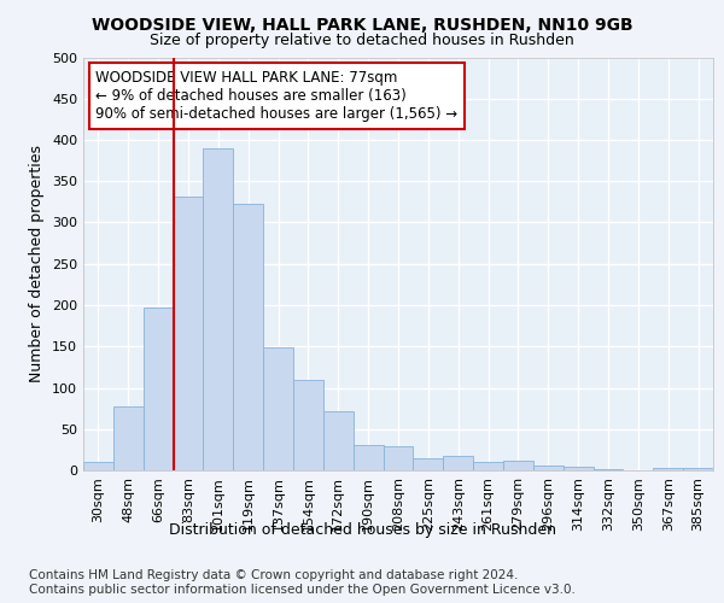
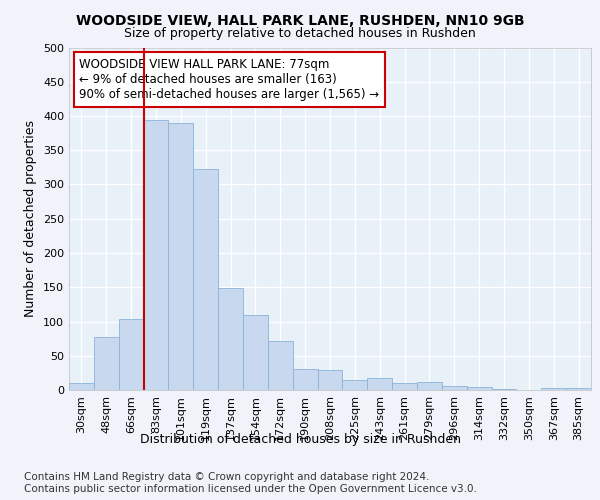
66sqm: 197 -> 104
83sqm: 332 -> 394
